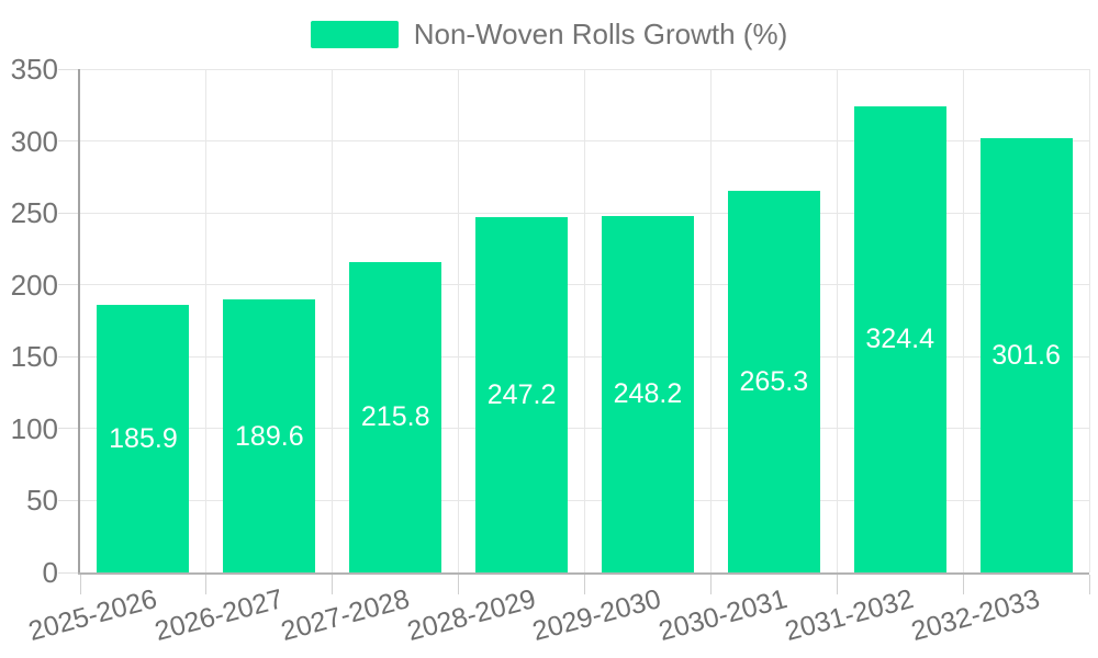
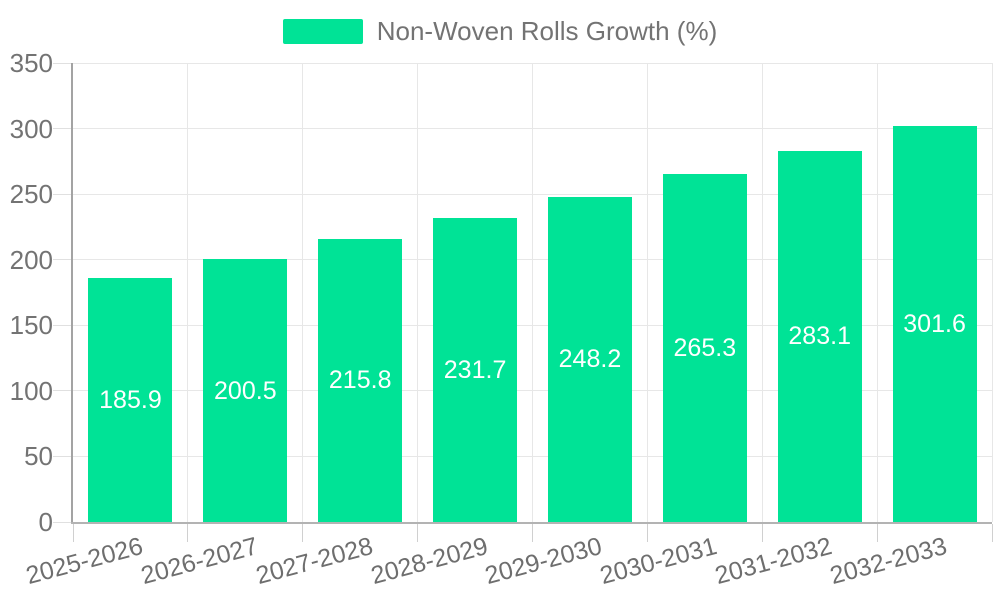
2026-2027: 189.6 -> 200.5
2028-2029: 247.2 -> 231.7
2031-2032: 324.4 -> 283.1
